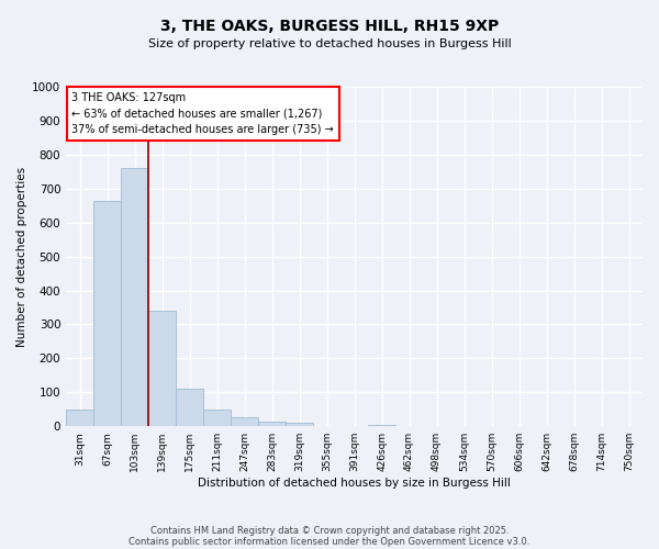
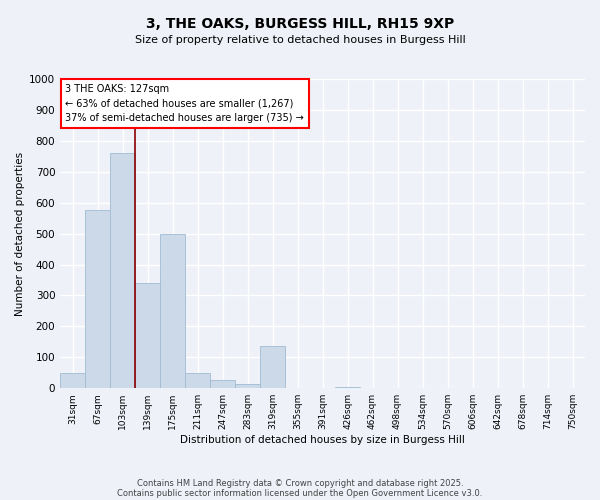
67sqm: 665 -> 575
175sqm: 110 -> 500
319sqm: 10 -> 135
